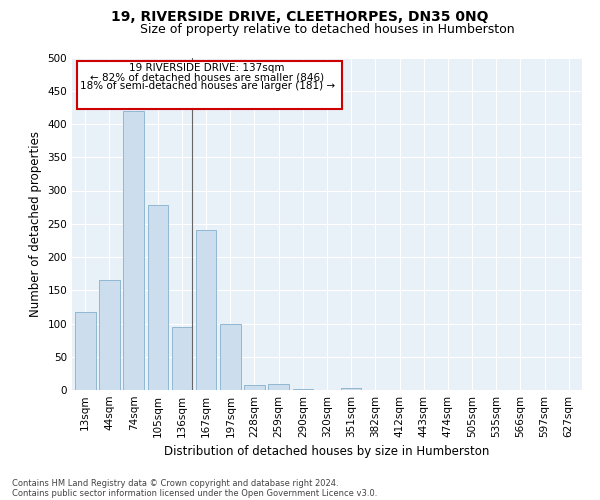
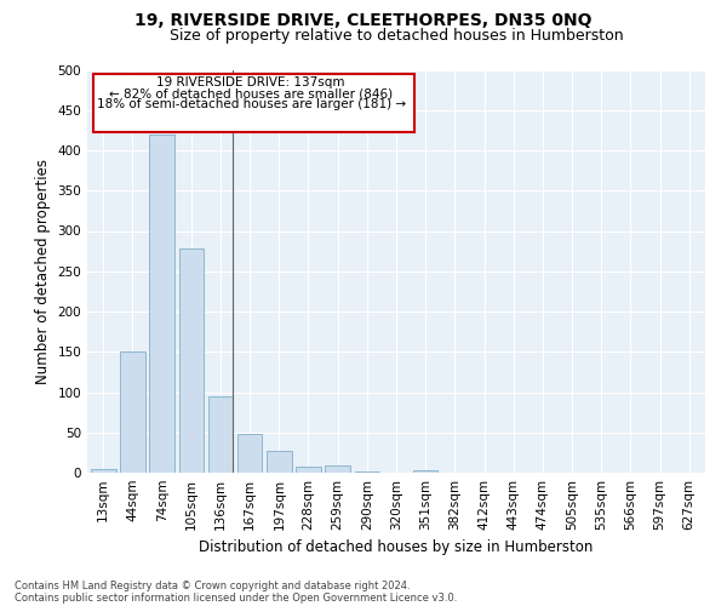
13sqm: 118 -> 5
44sqm: 166 -> 150
167sqm: 240 -> 48
197sqm: 100 -> 27
